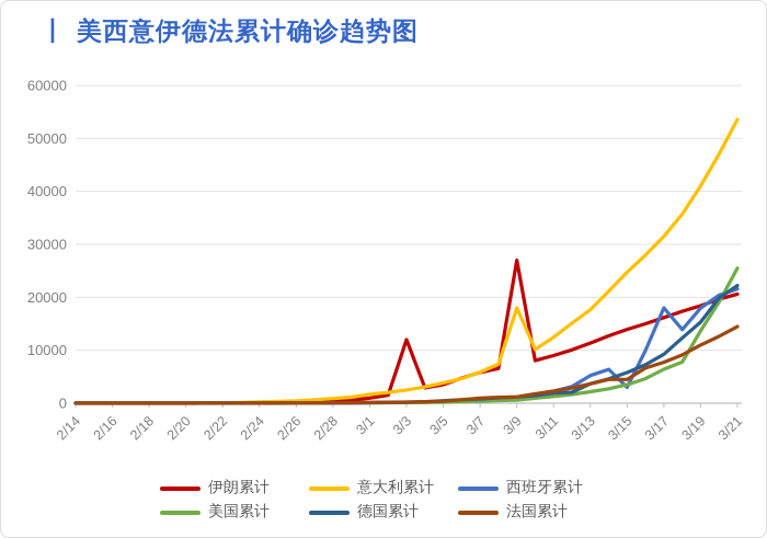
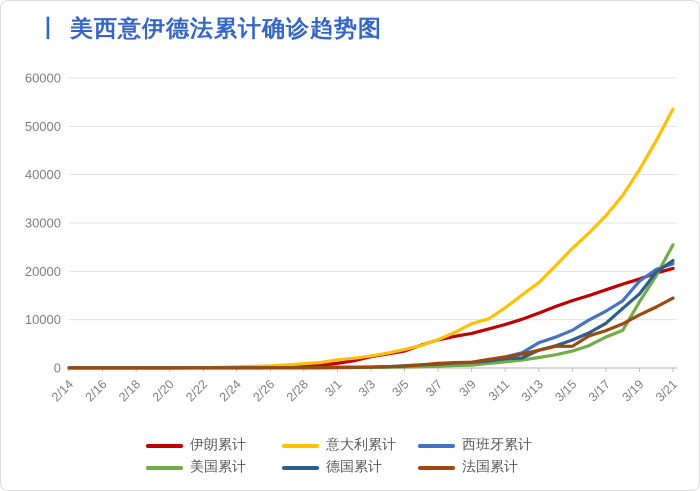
伊朗累计/3/3: 12000 -> 2000
伊朗累计/3/9: 27000 -> 7000
意大利累计/3/9: 18000 -> 9000
西班牙累计/3/15: 3000 -> 8000
西班牙累计/3/17: 18000 -> 12000
